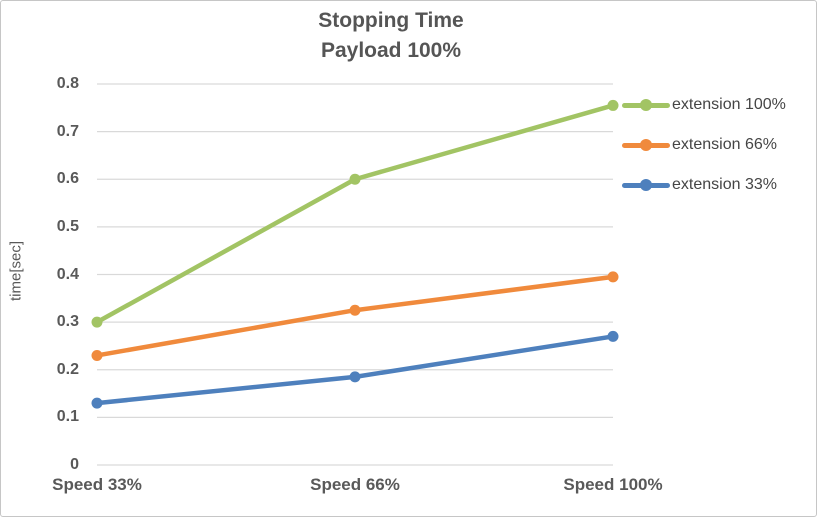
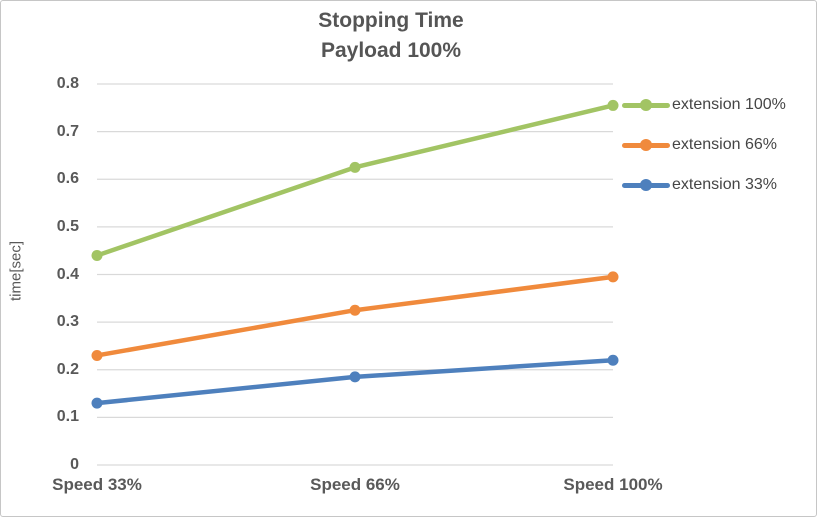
extension 100%/Speed 33%: 0.30 -> 0.44
extension 100%/Speed 66%: 0.60 -> 0.62
extension 33%/Speed 100%: 0.27 -> 0.22
